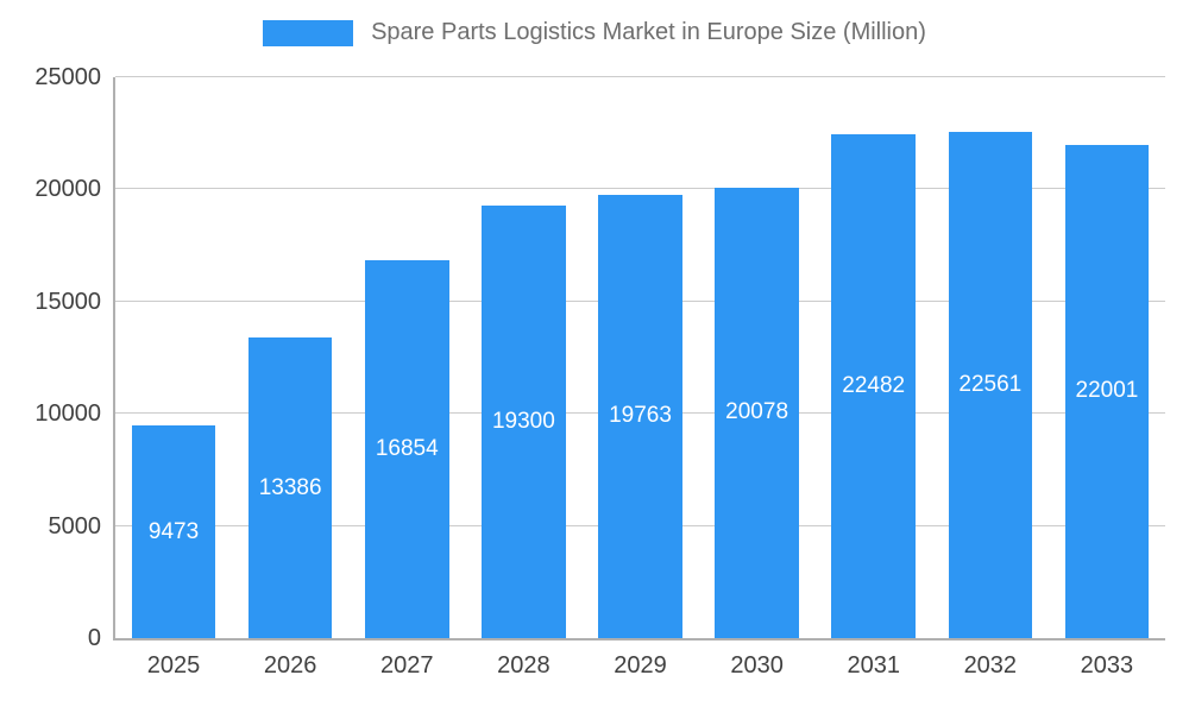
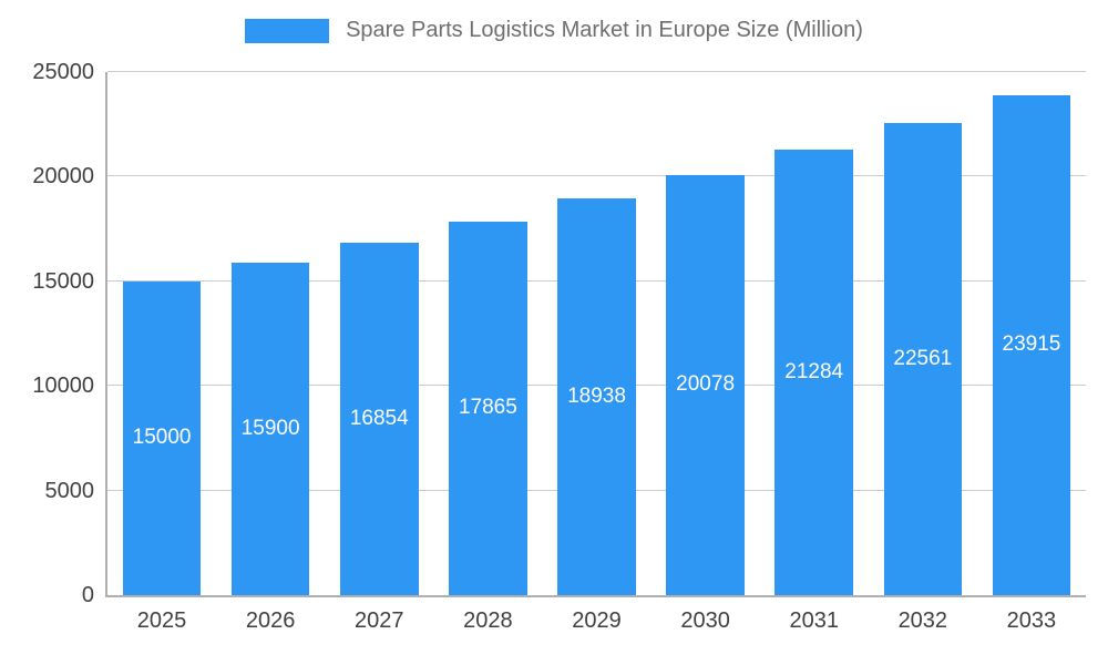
2025: 9473 -> 15000
2026: 13386 -> 15900
2028: 19300 -> 17865
2029: 19763 -> 18938
2031: 22482 -> 21284
2033: 22001 -> 23915
